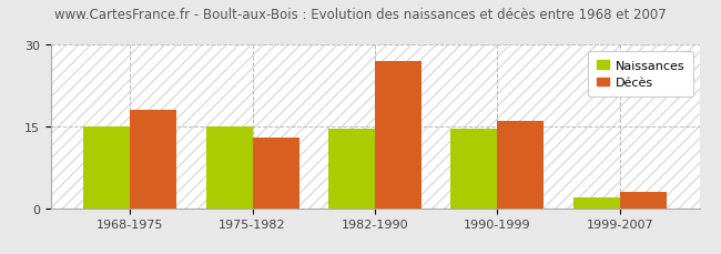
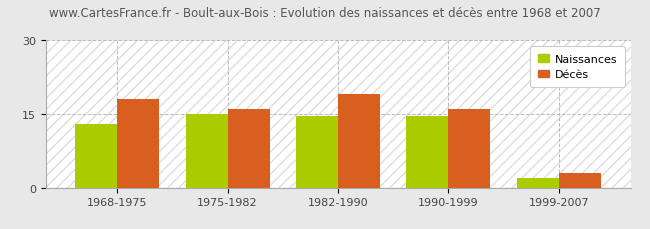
Naissances/1968-1975: 15.0 -> 13.0
Décès/1975-1982: 13 -> 16
Décès/1982-1990: 27 -> 19
